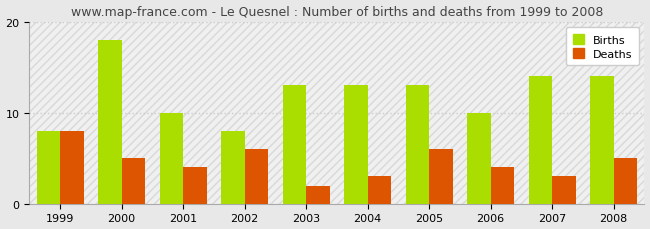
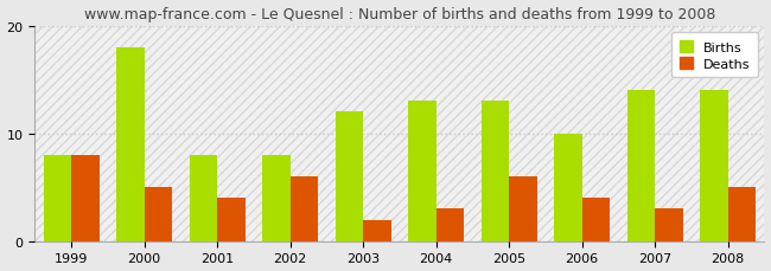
Births/2001: 10 -> 8
Births/2003: 13 -> 12
